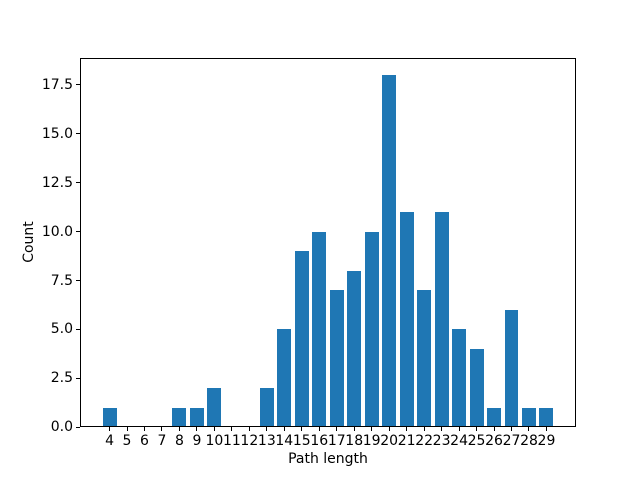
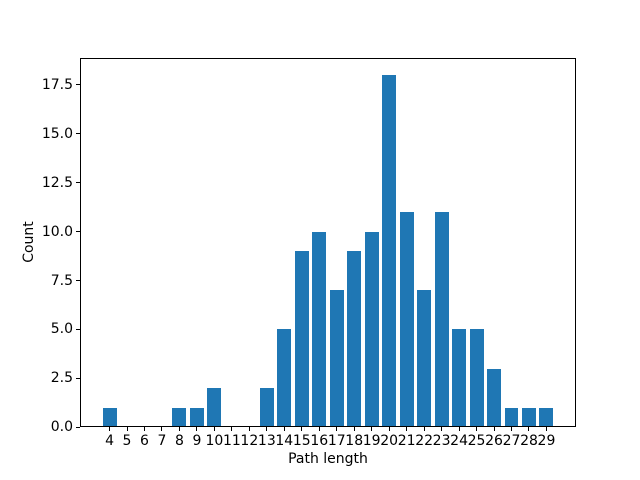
18: 8 -> 9
25: 4 -> 5
26: 1 -> 3
27: 6 -> 1
